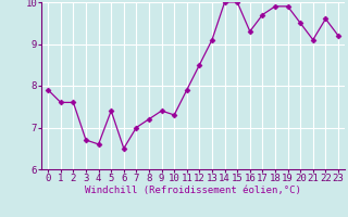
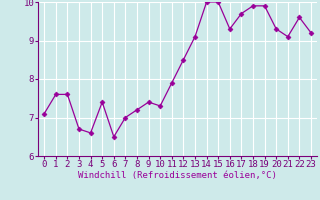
0: 7.9 -> 7.1
20: 9.5 -> 9.3
